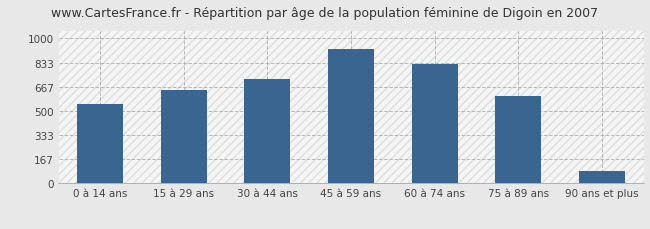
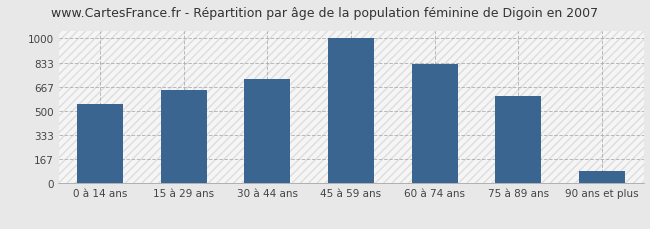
45 à 59 ans: 930 -> 1000
